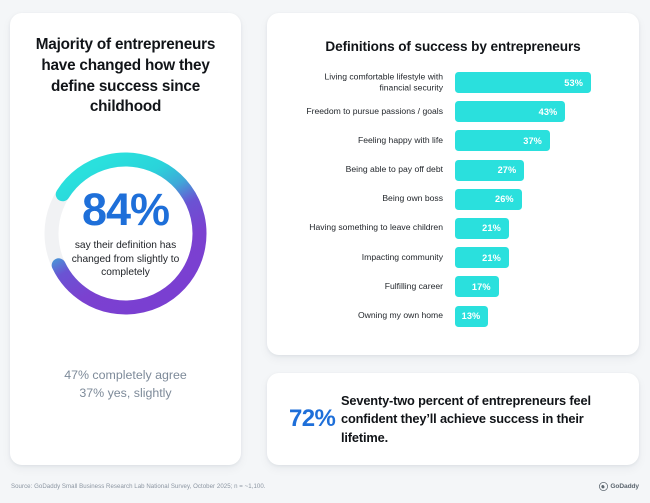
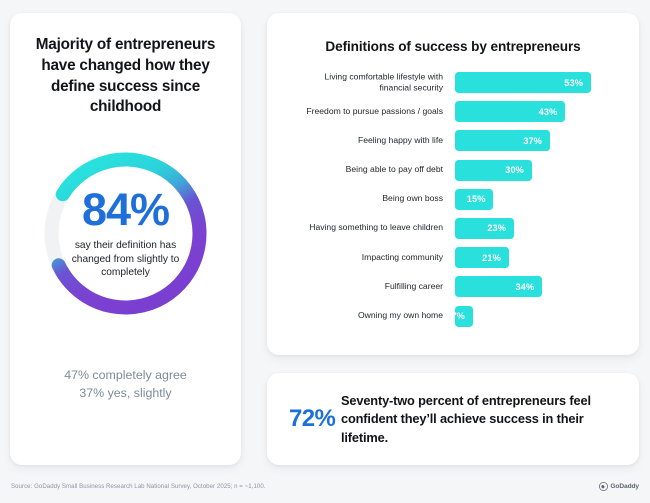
Being able to pay off debt: 27% -> 30%
Being own boss: 26% -> 15%
Having something to leave children: 21% -> 23%
Fulfilling career: 17% -> 34%
Owning my own home: 13% -> 7%
